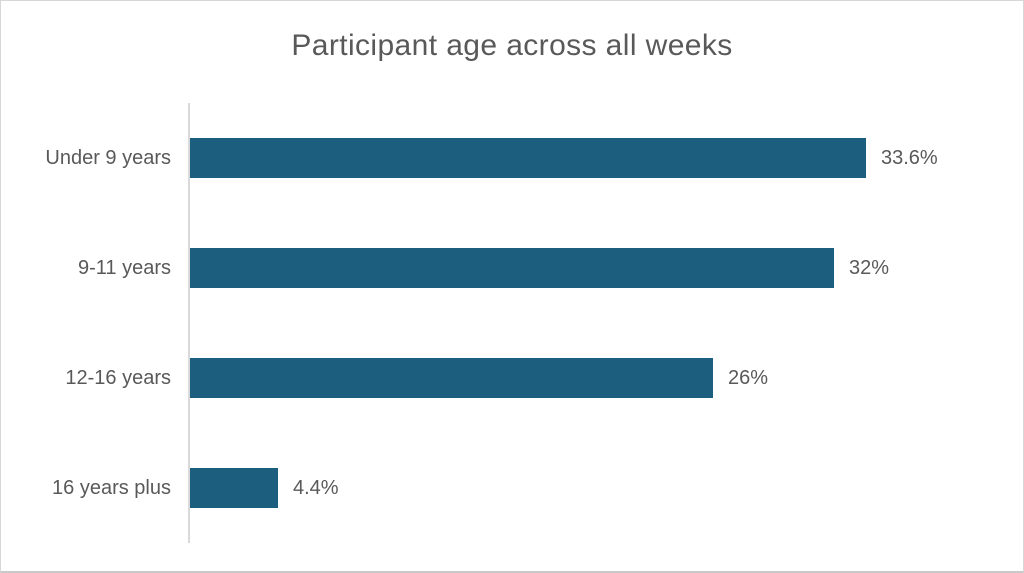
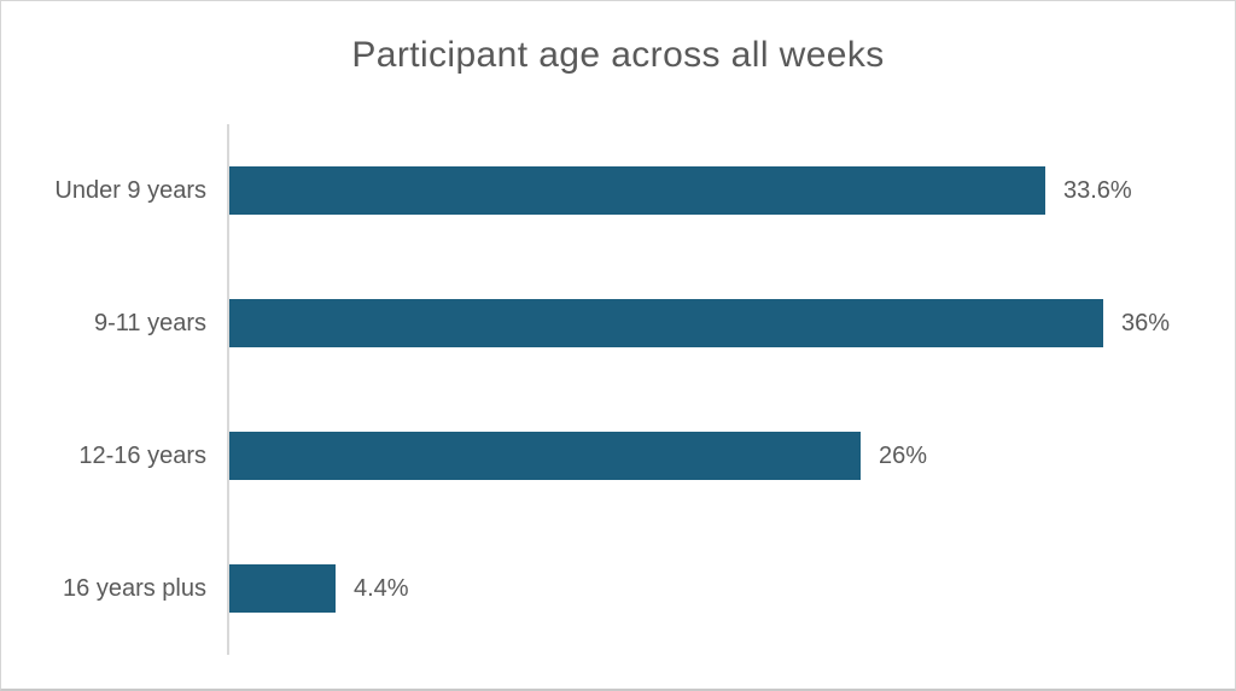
9-11 years: 32% -> 36%
